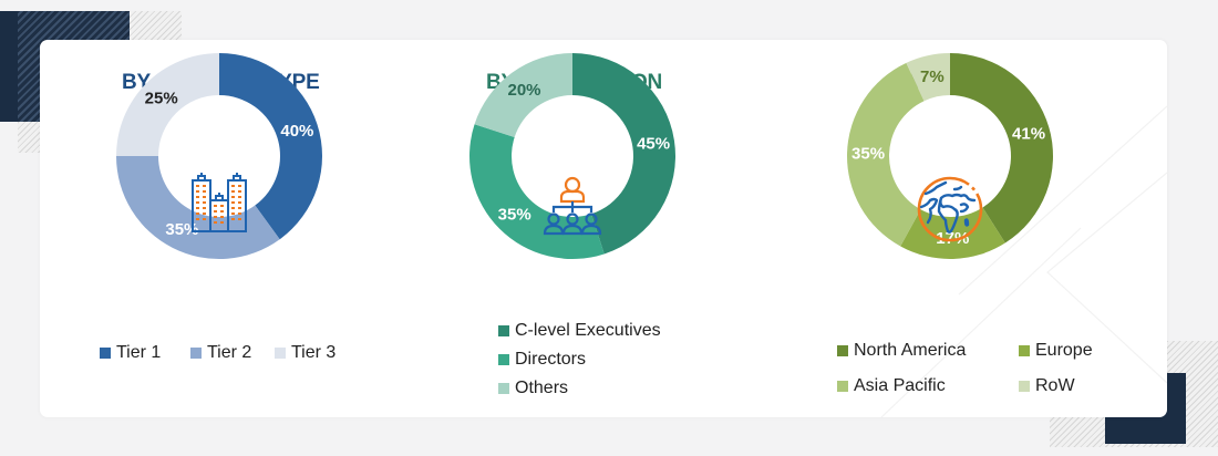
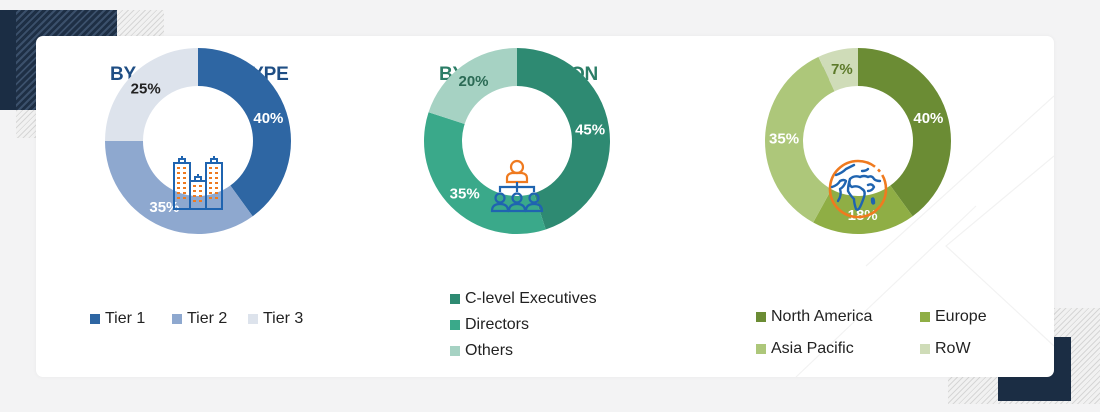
BY REGION/North America: 41% -> 40%
BY REGION/Europe: 17% -> 18%
